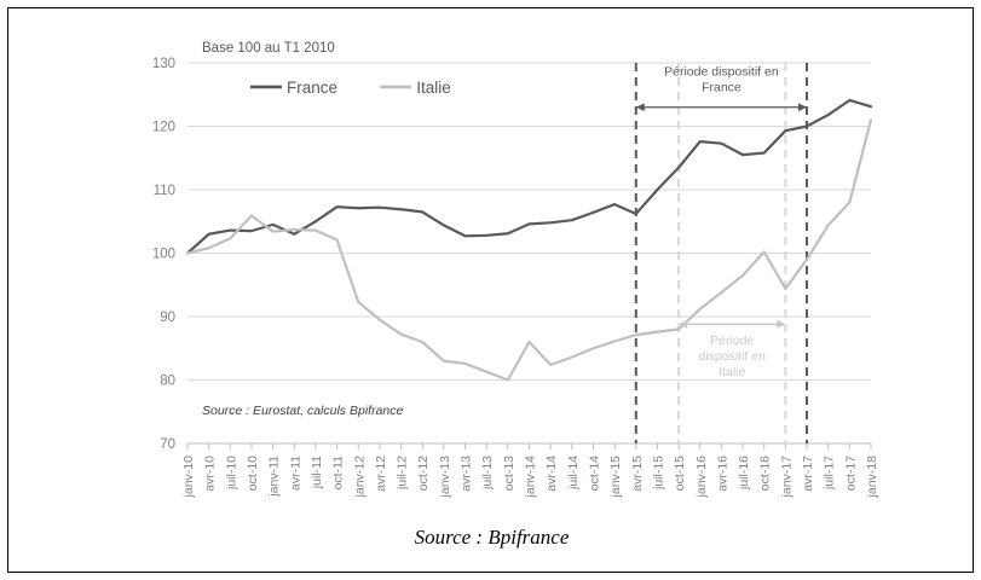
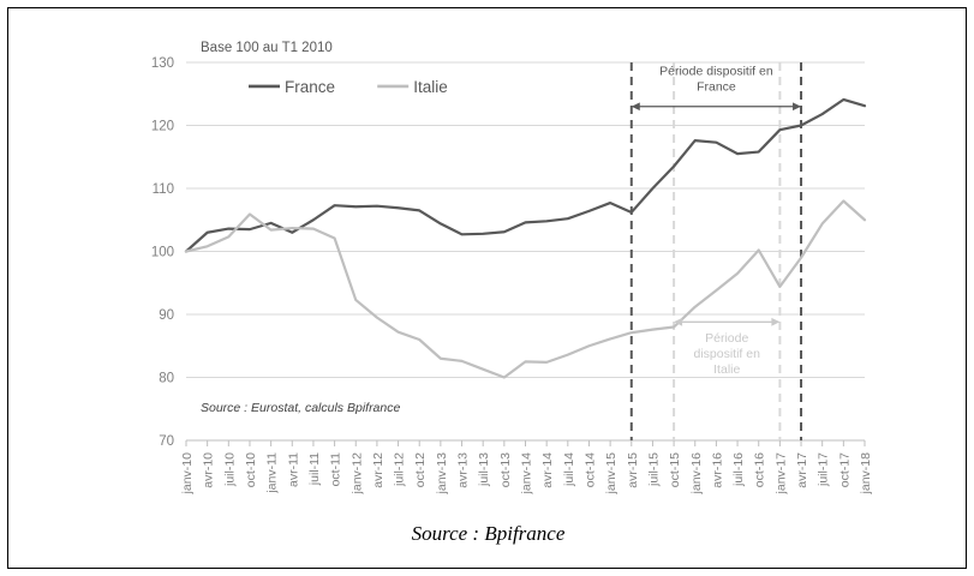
Italie/janv-14: 86 -> 82
Italie/janv-18: 121 -> 105
